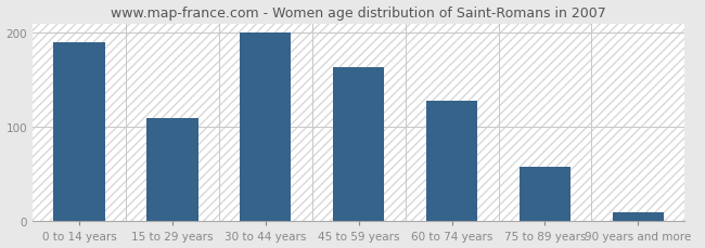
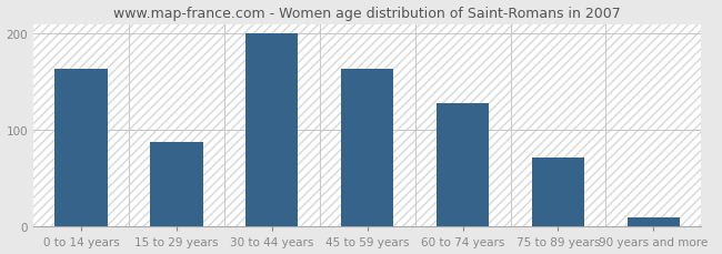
0 to 14 years: 190 -> 164
15 to 29 years: 110 -> 88
75 to 89 years: 58 -> 72
